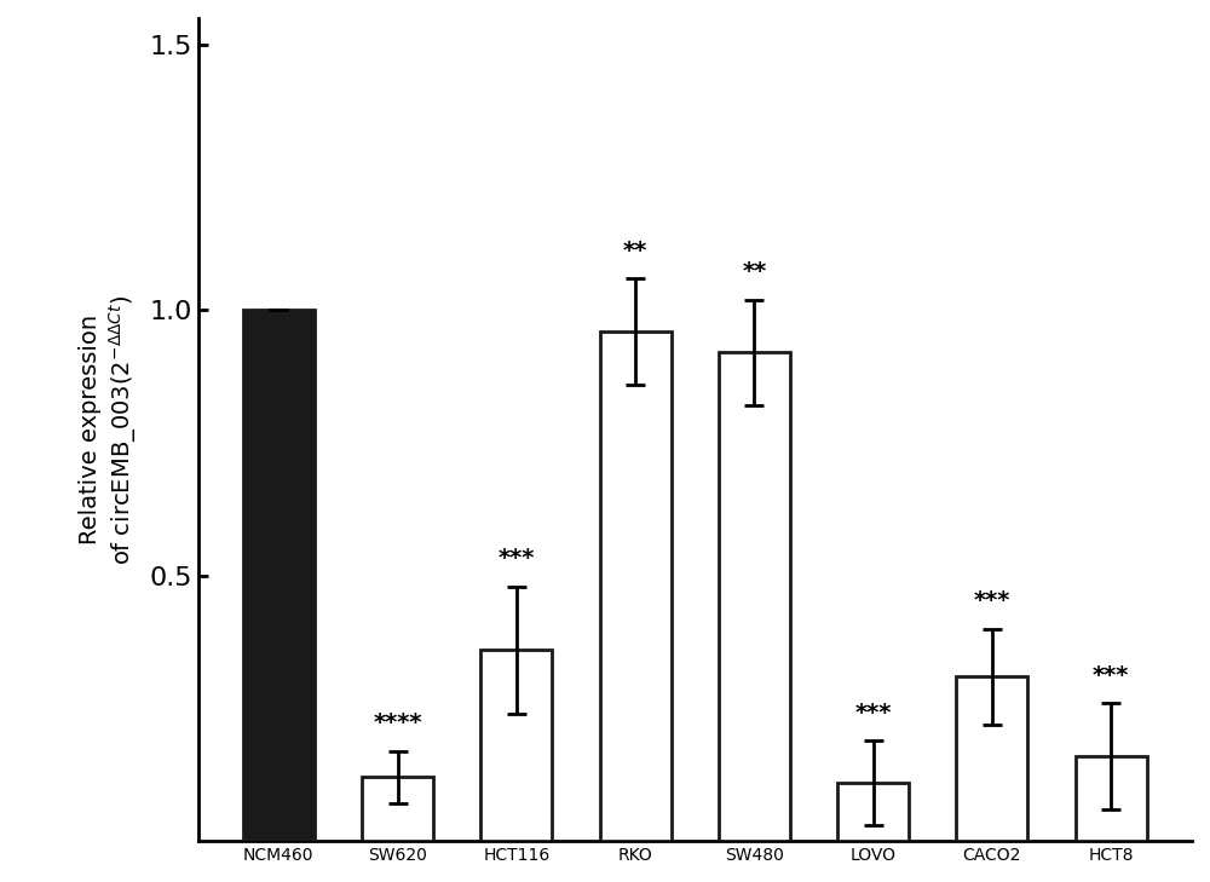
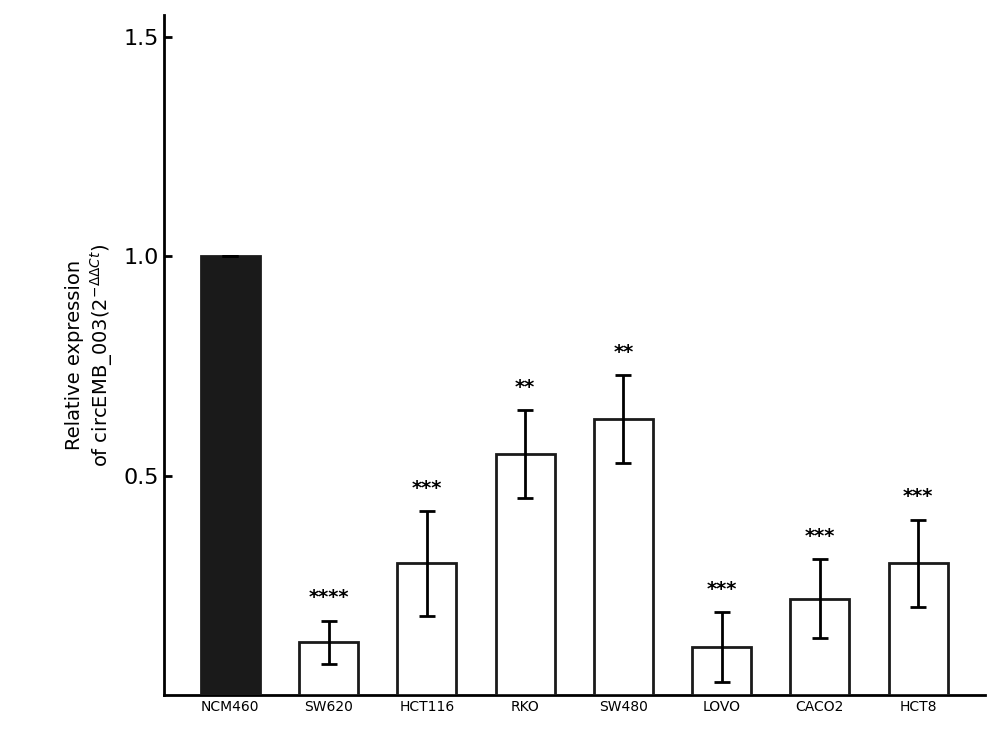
HCT116: 0.36 -> 0.30
RKO: 0.96 -> 0.55
SW480: 0.92 -> 0.63
CACO2: 0.31 -> 0.22
HCT8: 0.16 -> 0.30
